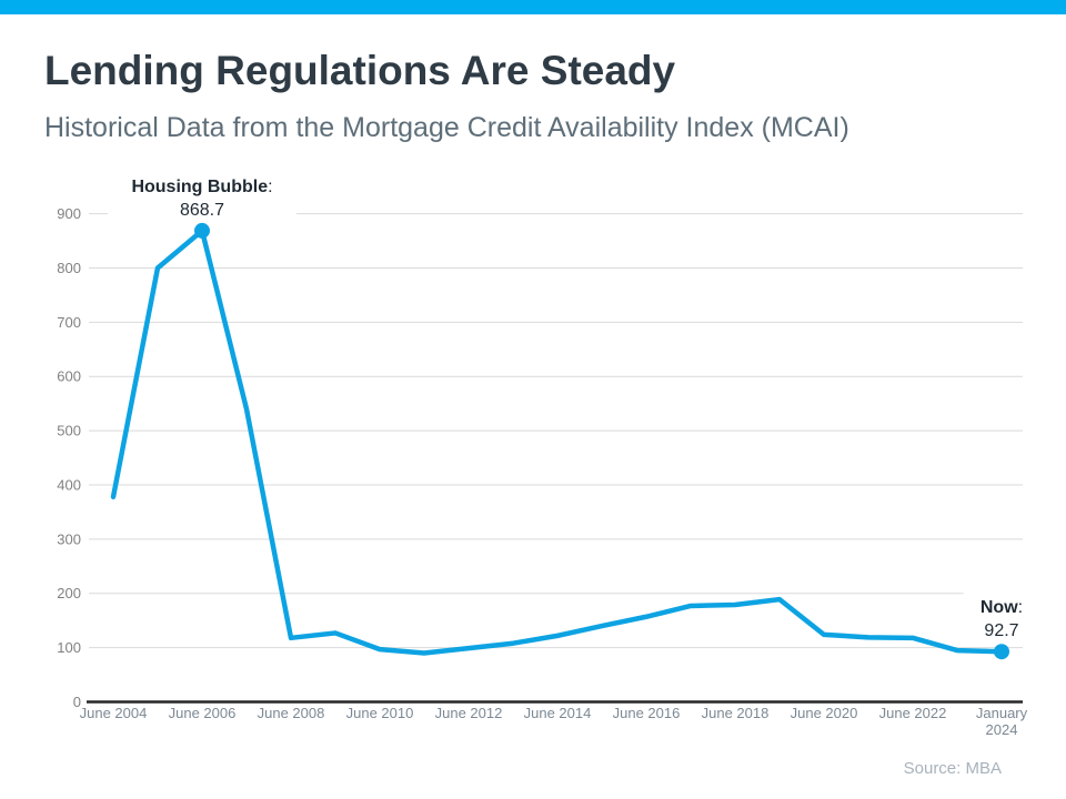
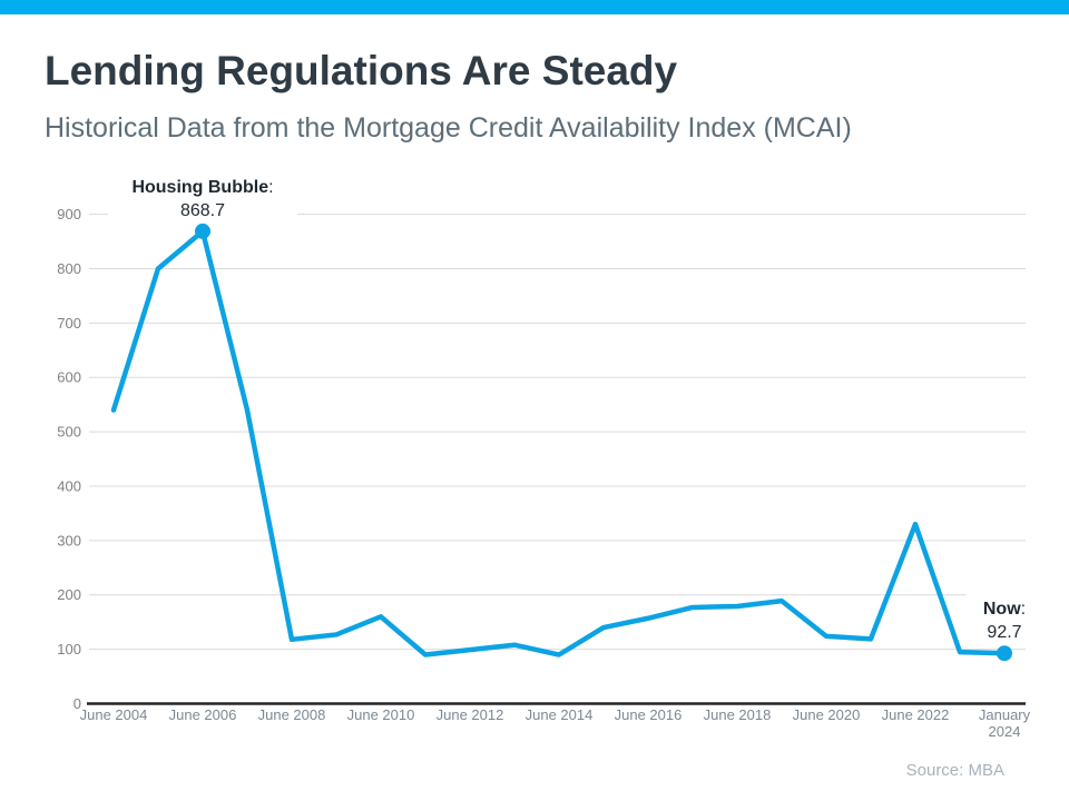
June 2004: 380 -> 540
June 2010: 100 -> 160
June 2014: 120 -> 90
June 2022: 120 -> 330
